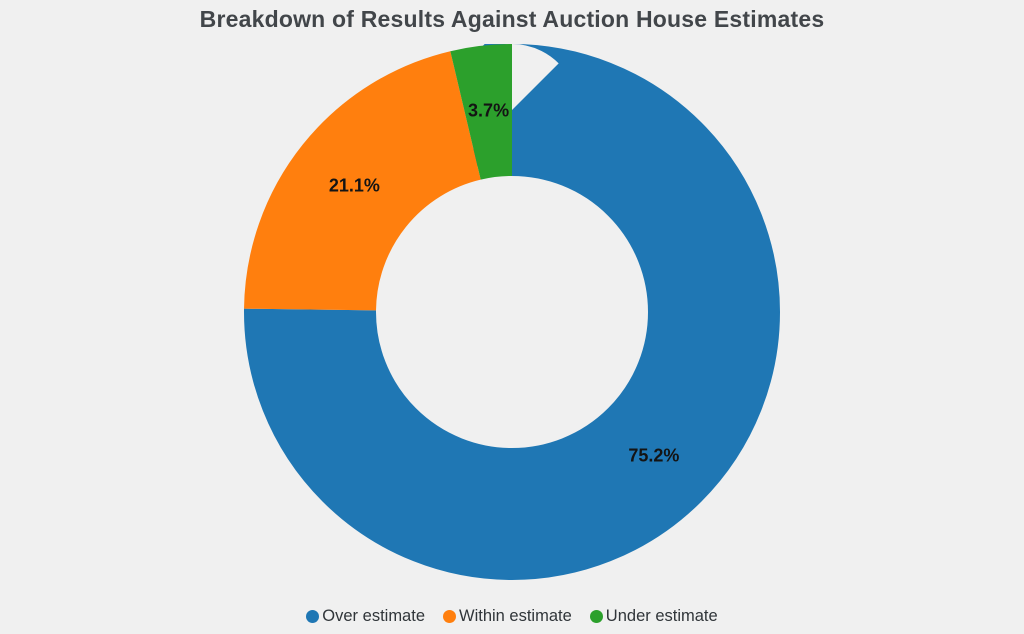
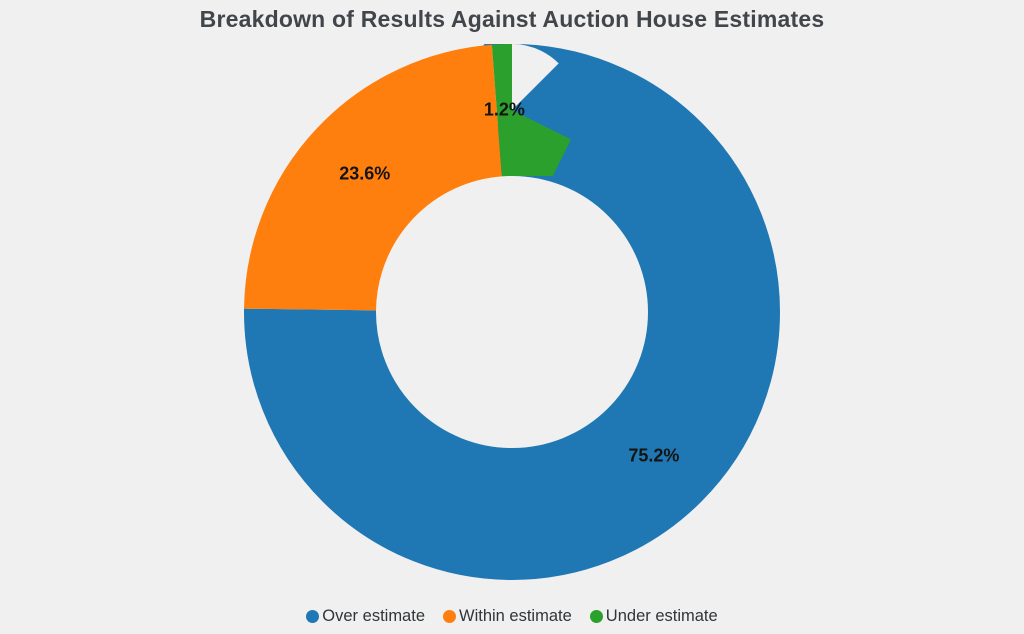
Within estimate: 21.1% -> 23.6%
Under estimate: 3.7% -> 1.2%
